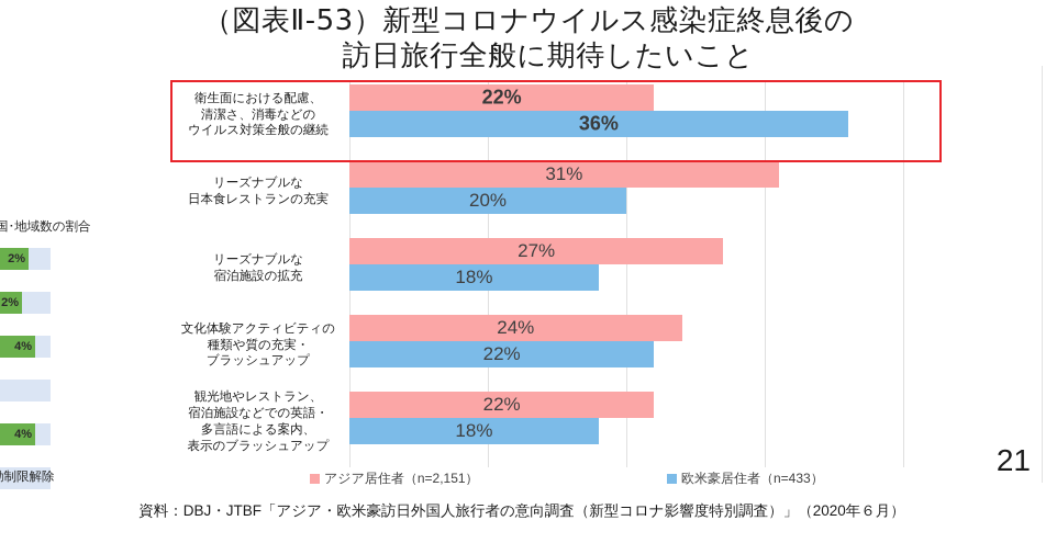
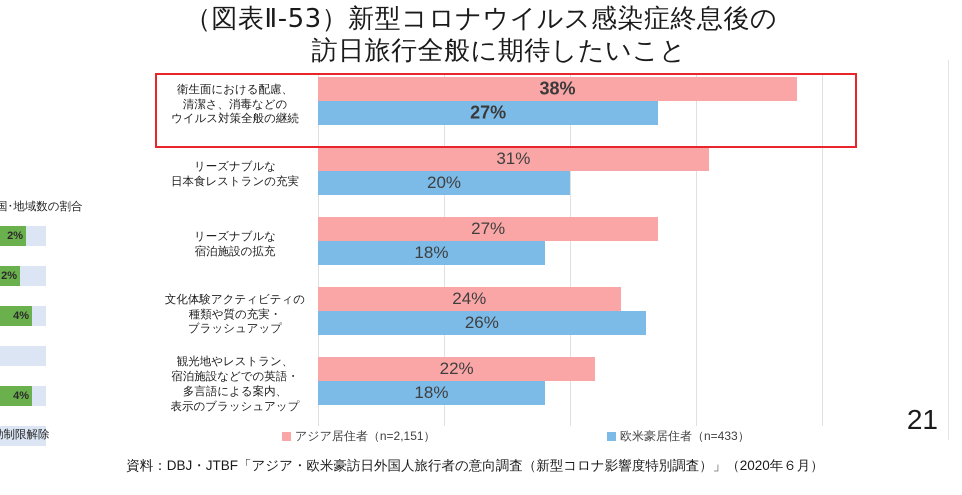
アジア居住者（n=2,151）/衛生面における配慮、 清潔さ、消毒などの ウイルス対策全般の継続: 22% -> 38%
欧米豪居住者（n=433）/衛生面における配慮、 清潔さ、消毒などの ウイルス対策全般の継続: 36% -> 27%
欧米豪居住者（n=433）/文化体験アクティビティの 種類や質の充実・ ブラッシュアップ: 22% -> 26%
